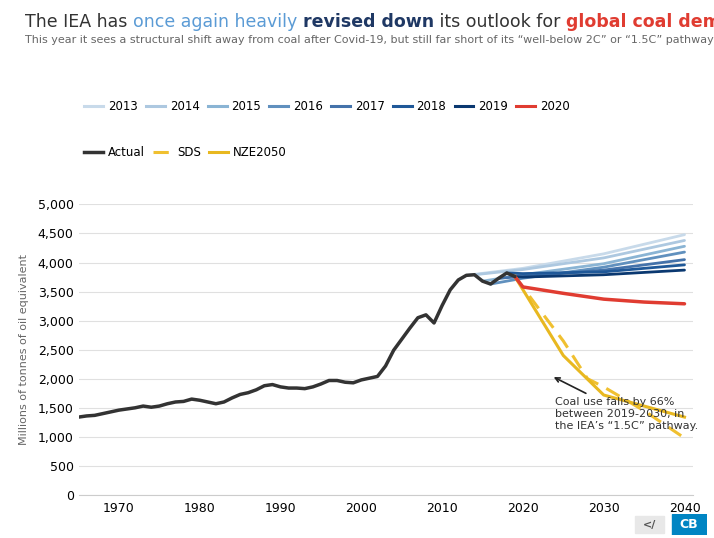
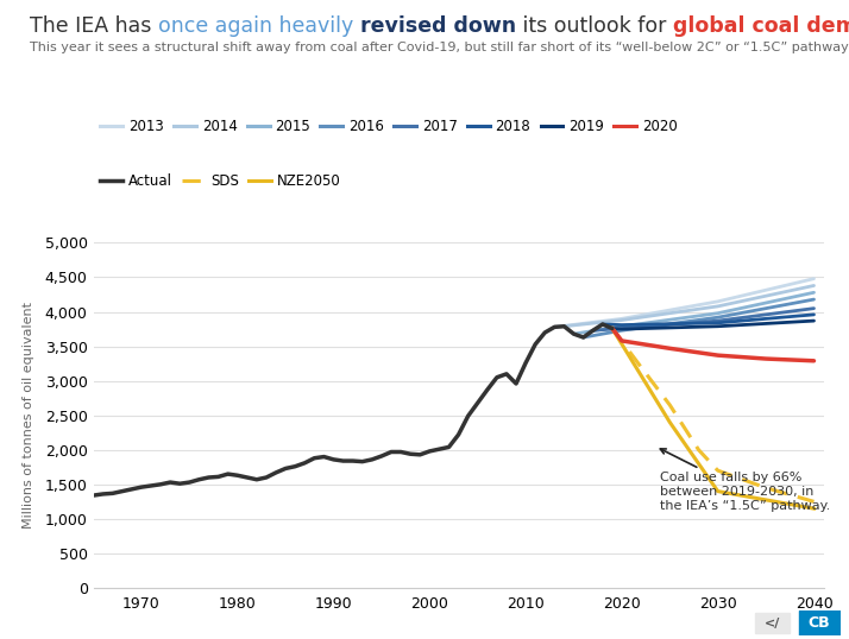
SDS/2030: 1,860 -> 1,700
NZE2050/2030: 1,720 -> 1,400
SDS/2040: 980 -> 1,250
NZE2050/2040: 1,340 -> 1,150
